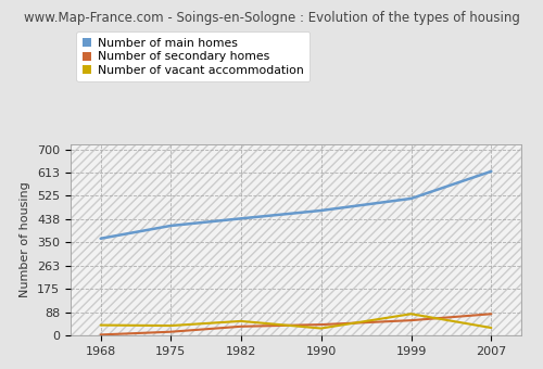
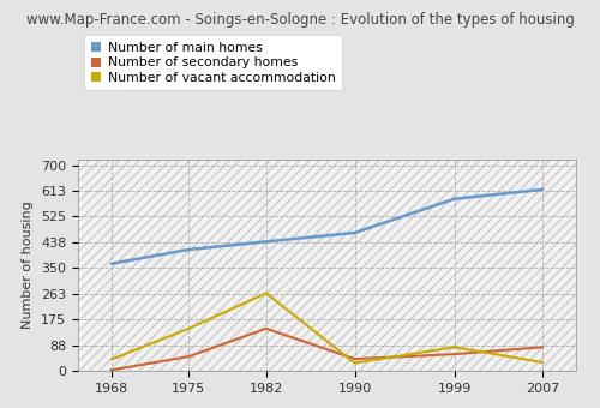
Number of secondary homes/1975: 15 -> 50
Number of vacant accommodation/1975: 38 -> 145
Number of secondary homes/1982: 35 -> 145
Number of vacant accommodation/1982: 55 -> 265
Number of main homes/1999: 515 -> 585
